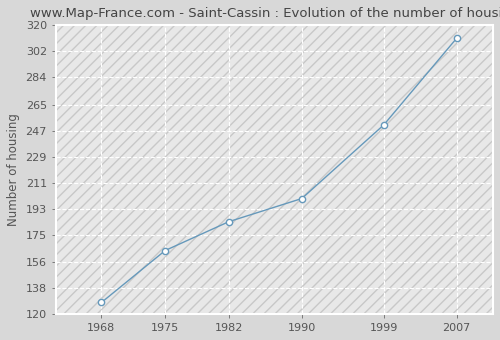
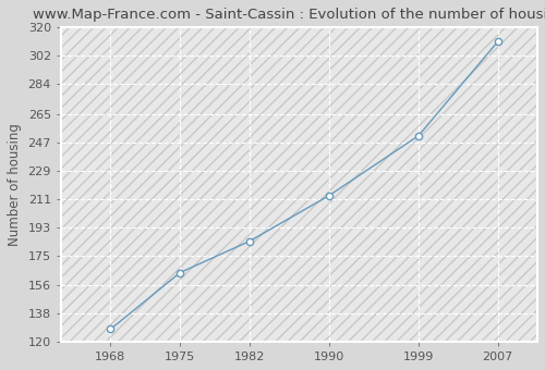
1990: 200 -> 213
